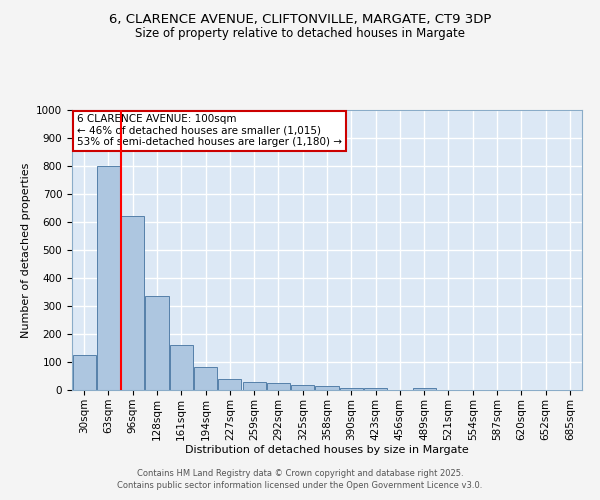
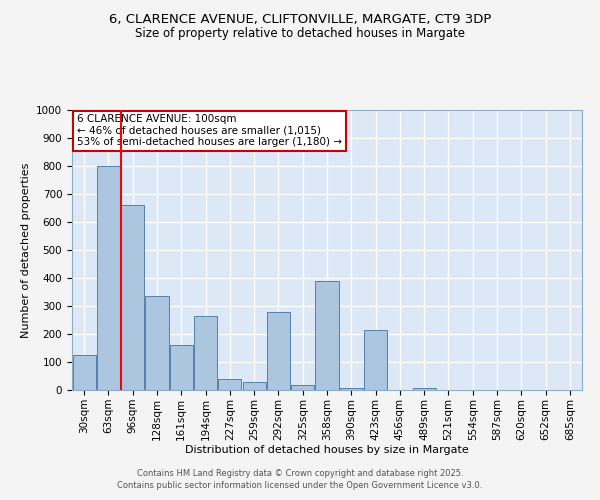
96sqm: 620 -> 660
194sqm: 82 -> 265
292sqm: 26 -> 280
358sqm: 14 -> 390
423sqm: 7 -> 215
